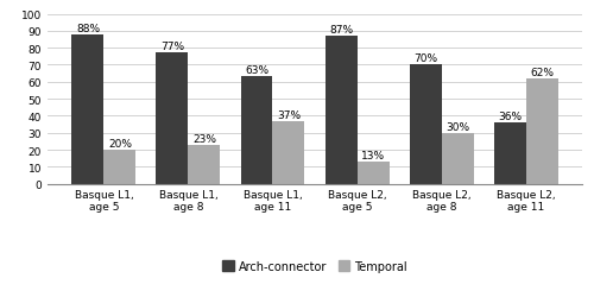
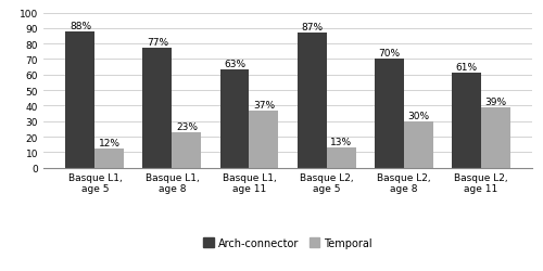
Temporal/Basque L1, age 5: 20% -> 12%
Arch-connector/Basque L2, age 11: 36% -> 61%
Temporal/Basque L2, age 11: 62% -> 39%
